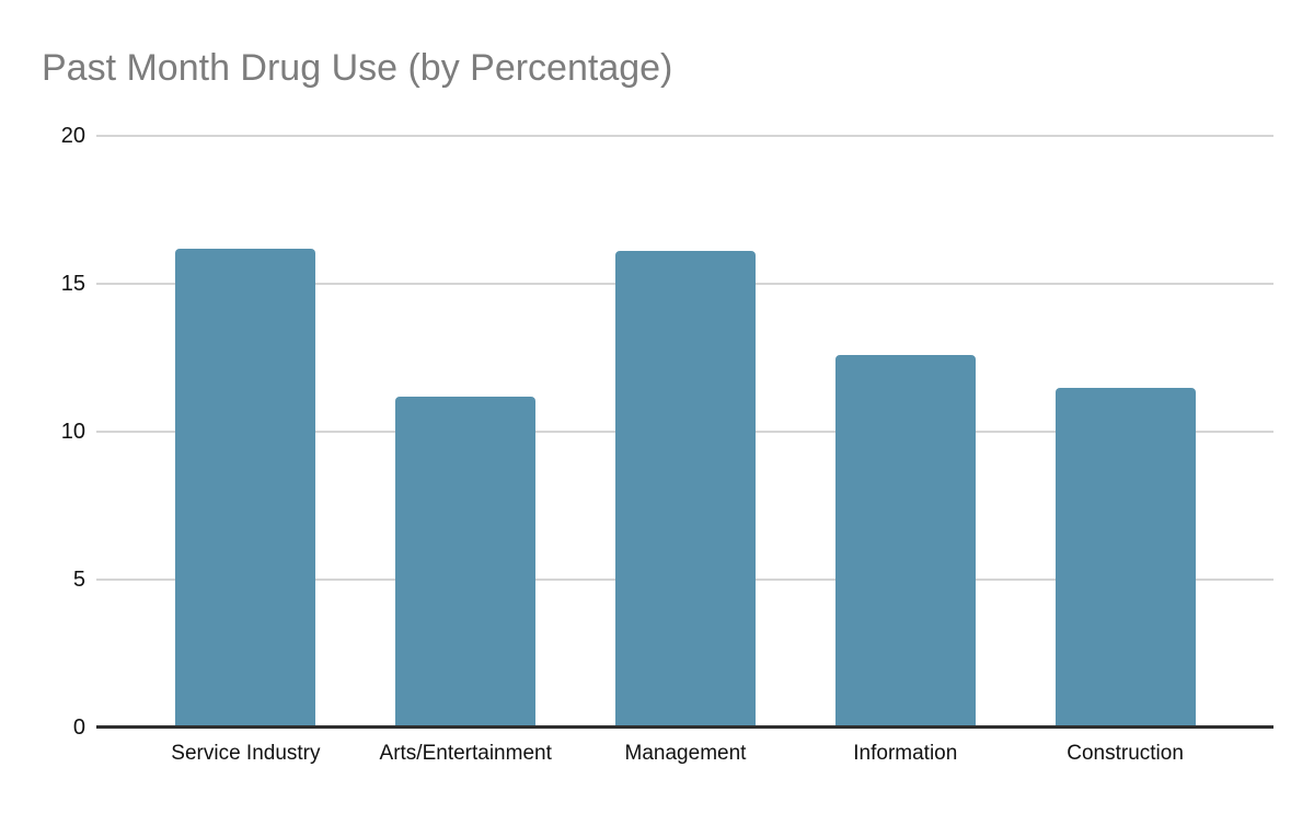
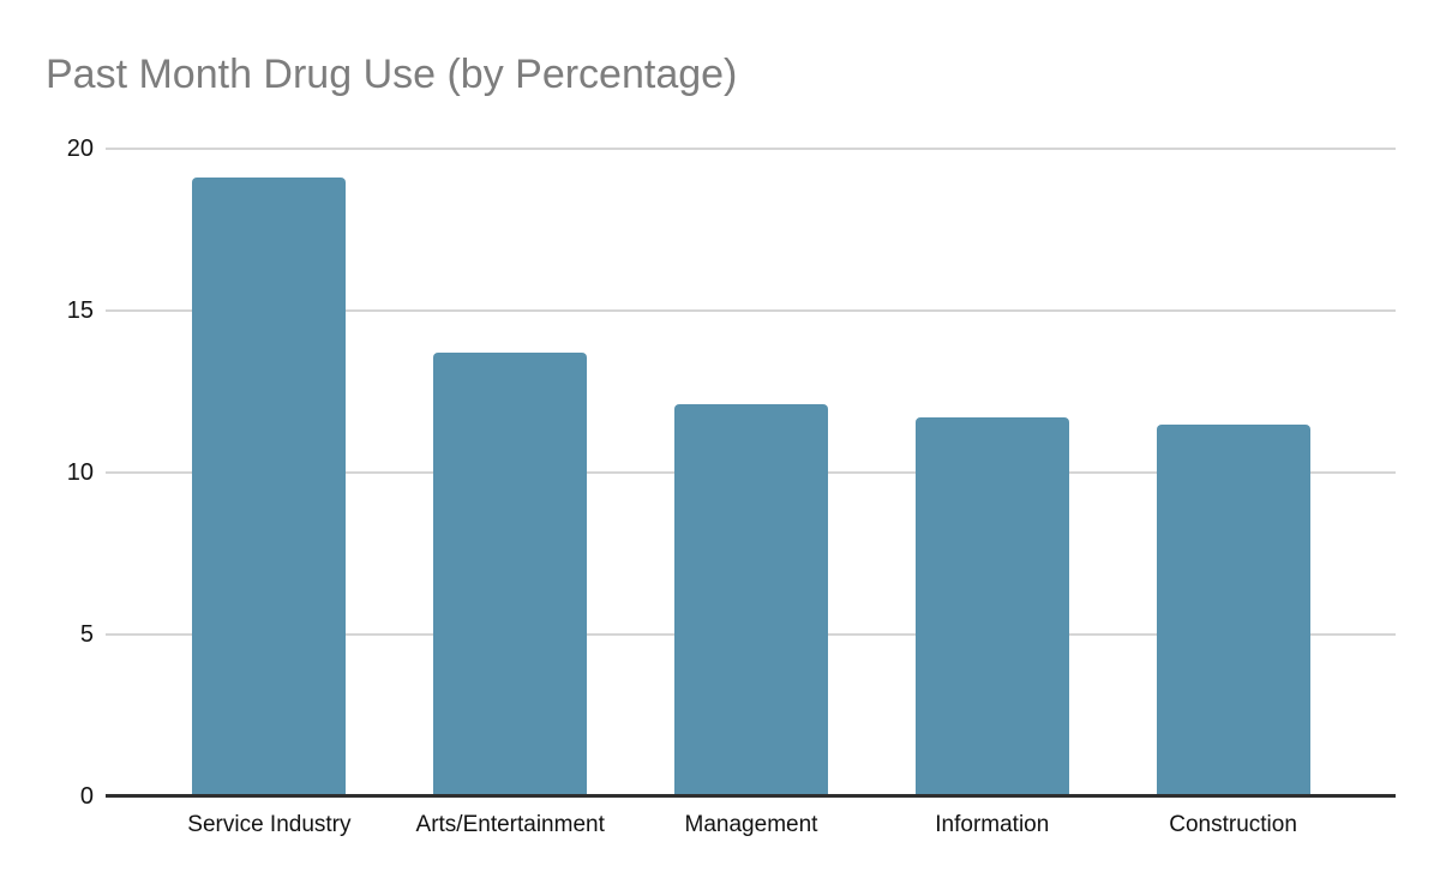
Service Industry: 16.2 -> 19.1
Arts/Entertainment: 11.2 -> 13.7
Management: 16.1 -> 12.1
Information: 12.6 -> 11.7
